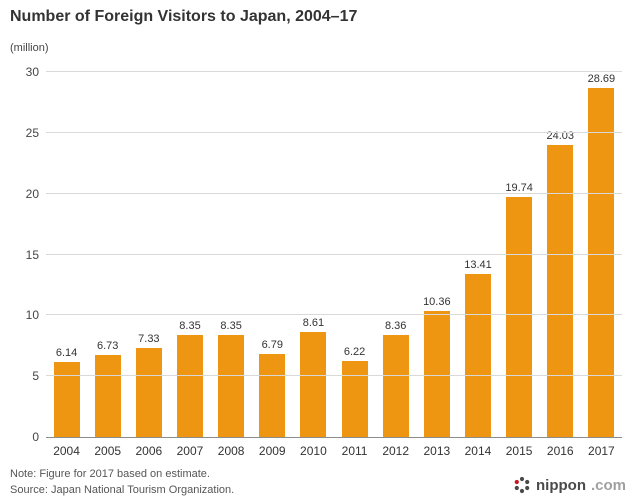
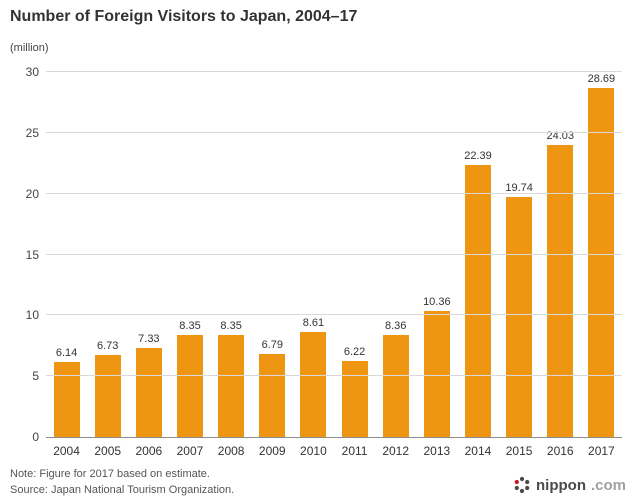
2014: 13.41 -> 22.39
